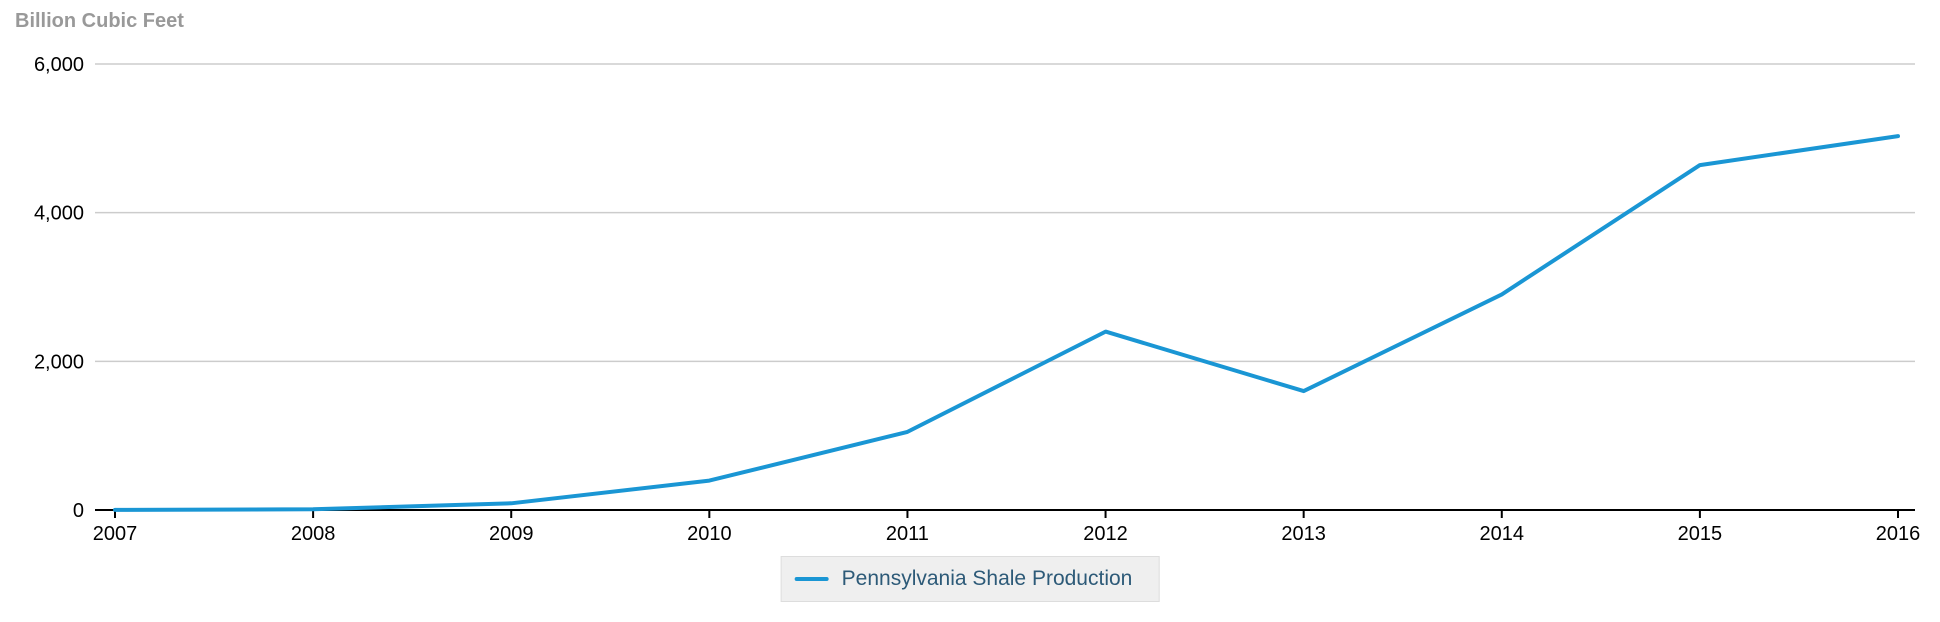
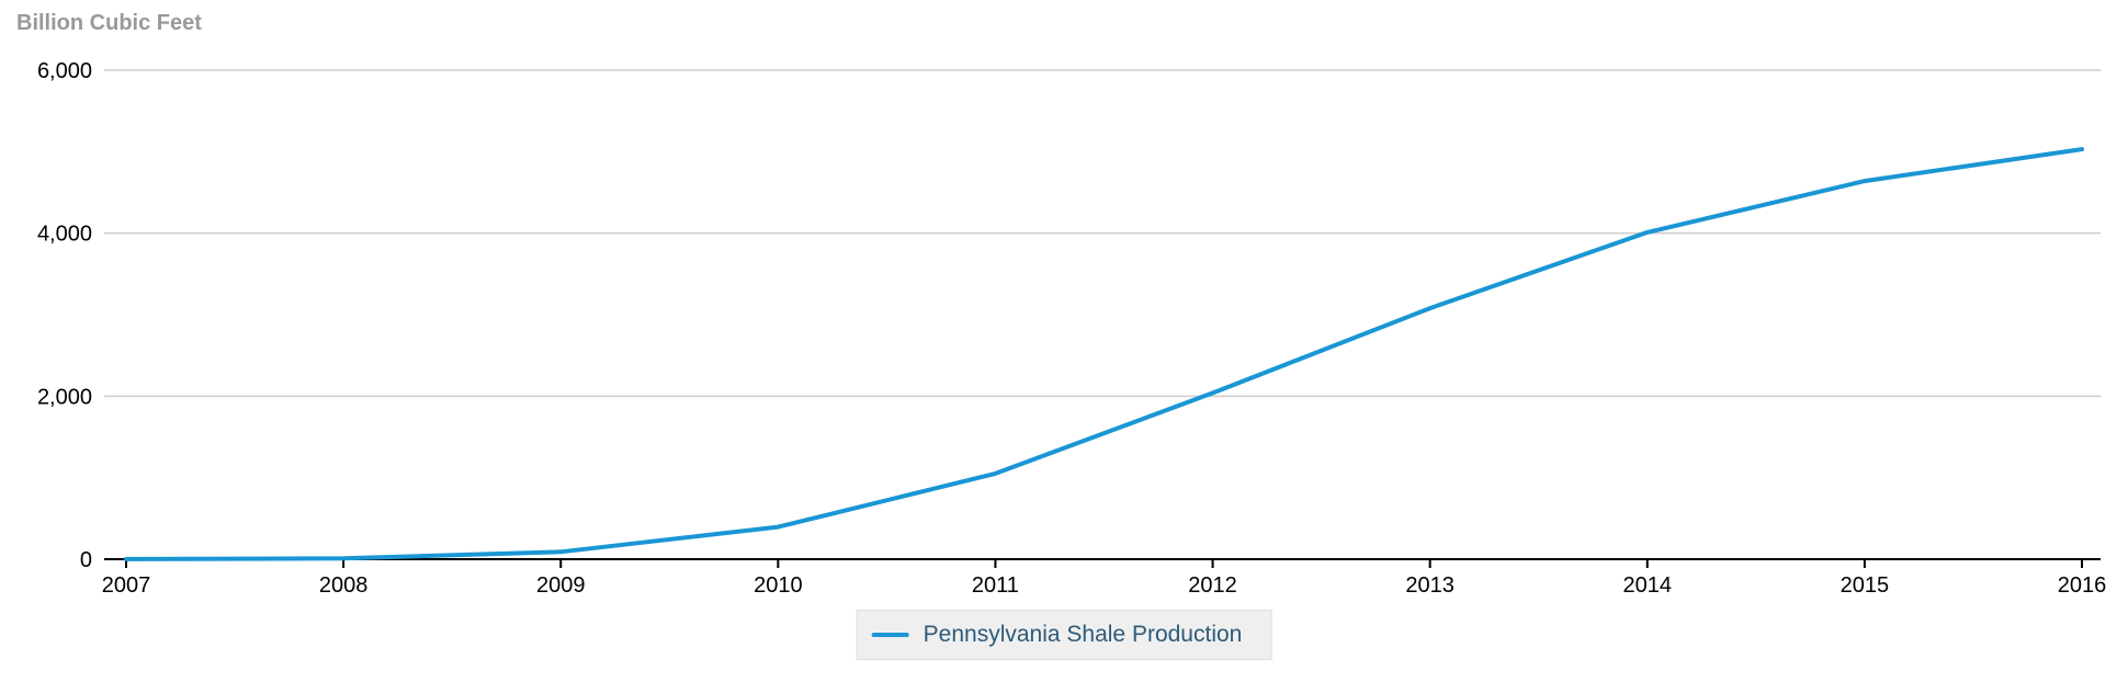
2012: 2400 -> 2000
2013: 1600 -> 3100
2014: 2900 -> 4000
